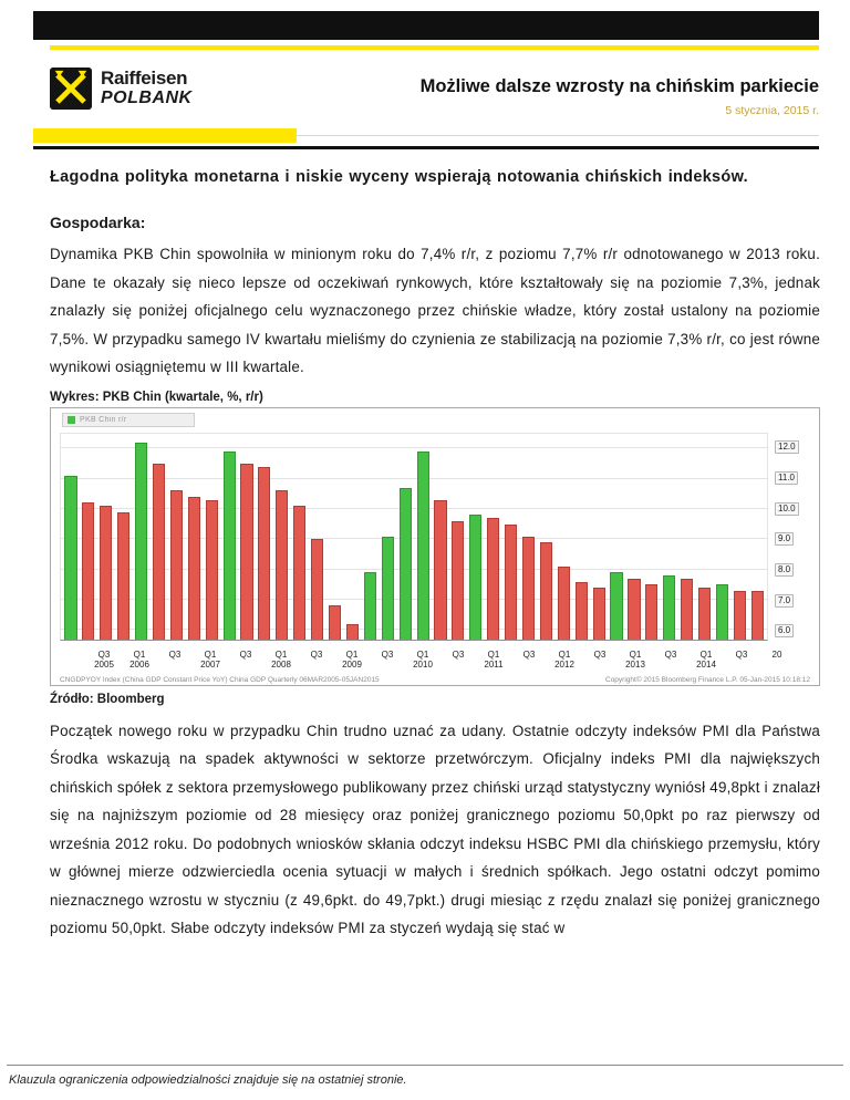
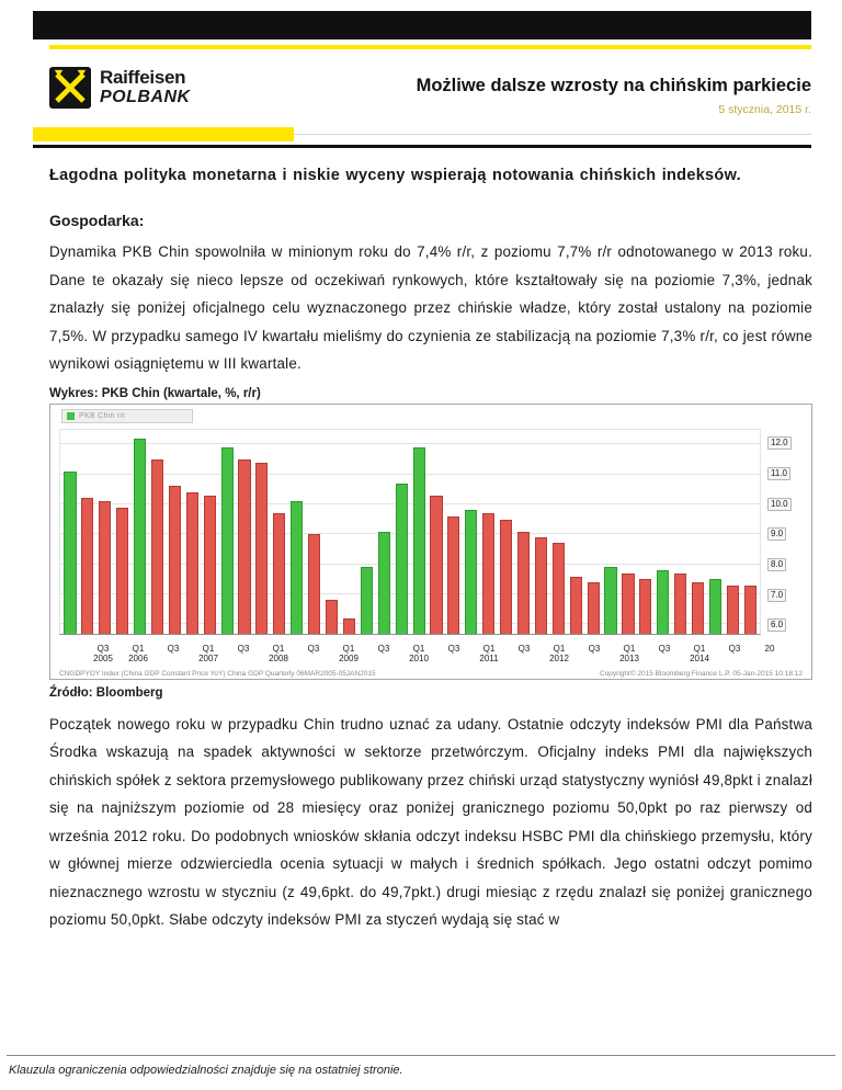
Q1 2008: 10.6 -> 9.7
Q1 2012: 8.1 -> 8.7
